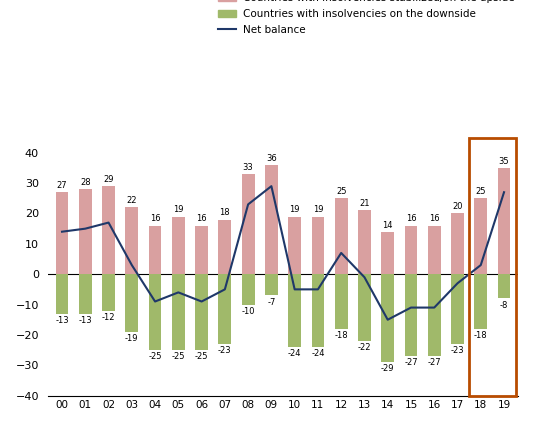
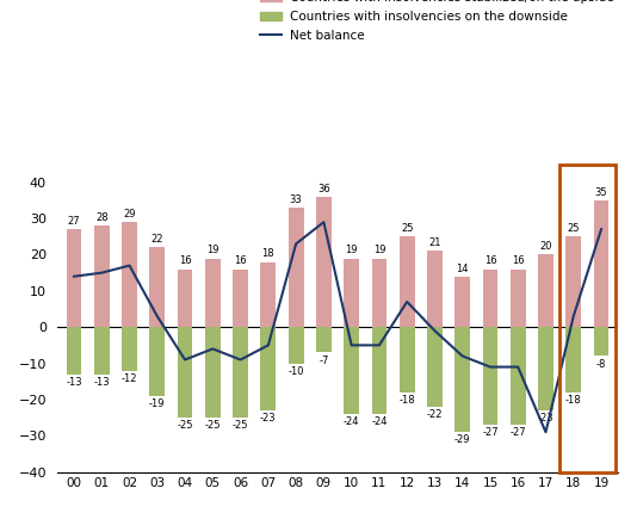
Net balance/14: -15 -> -8
Net balance/17: -3 -> -29
